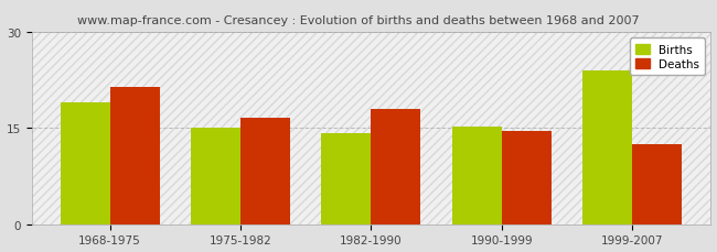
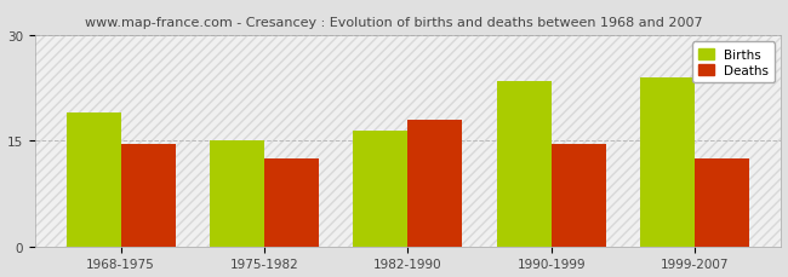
Deaths/1968-1975: 21.4 -> 14.5
Deaths/1975-1982: 16.6 -> 12.5
Births/1982-1990: 14.2 -> 16.5
Births/1990-1999: 15.2 -> 23.5
